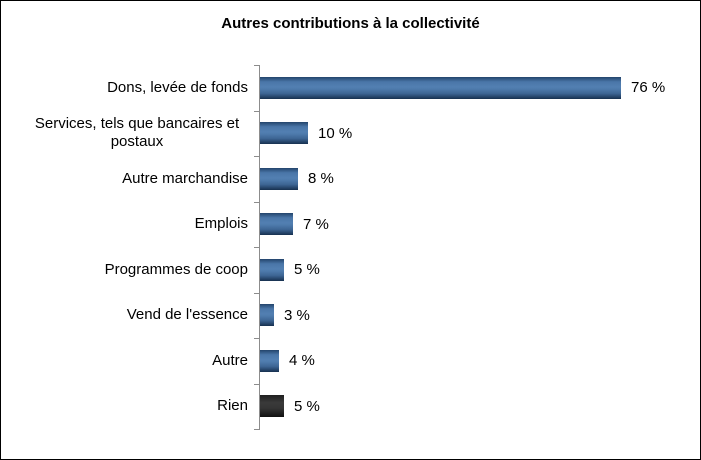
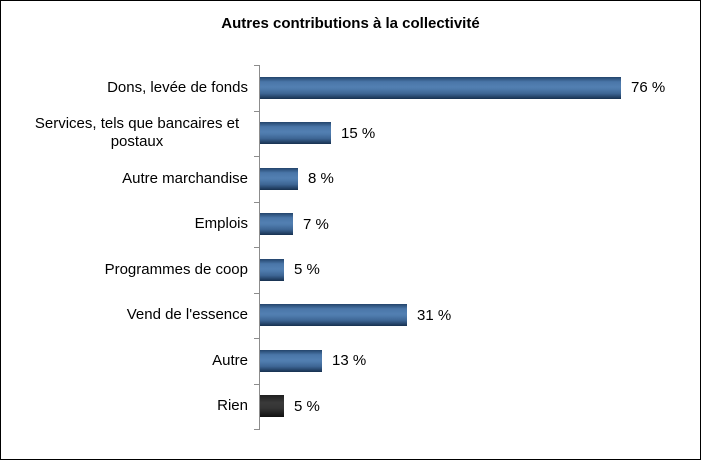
Services, tels que bancaires et postaux: 10 -> 15
Vend de l'essence: 3 -> 31
Autre: 4 -> 13
